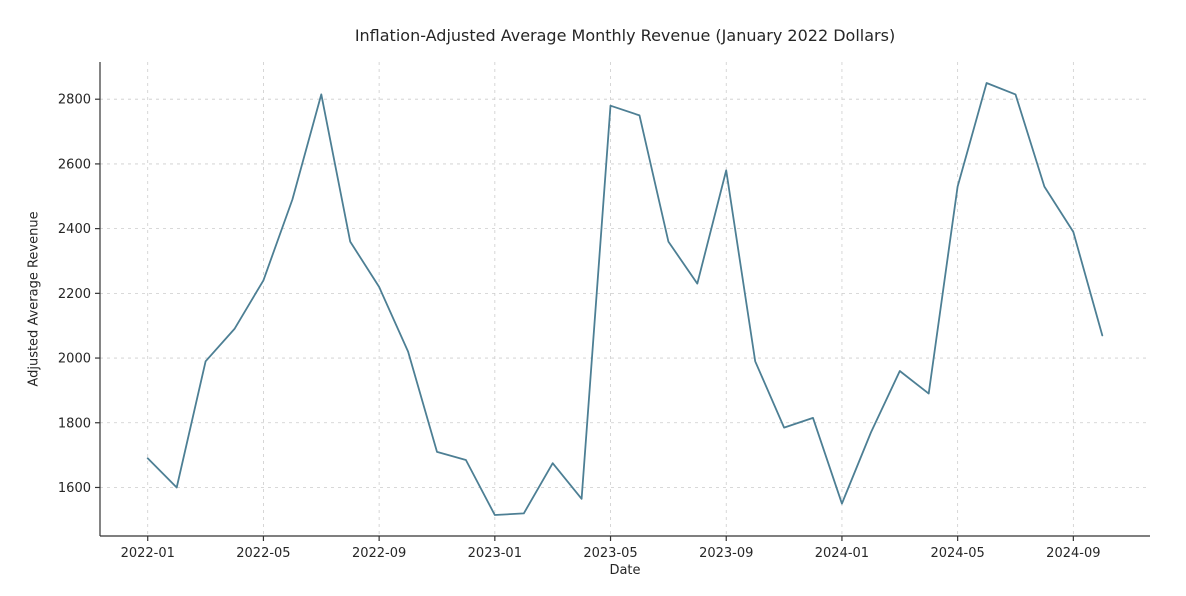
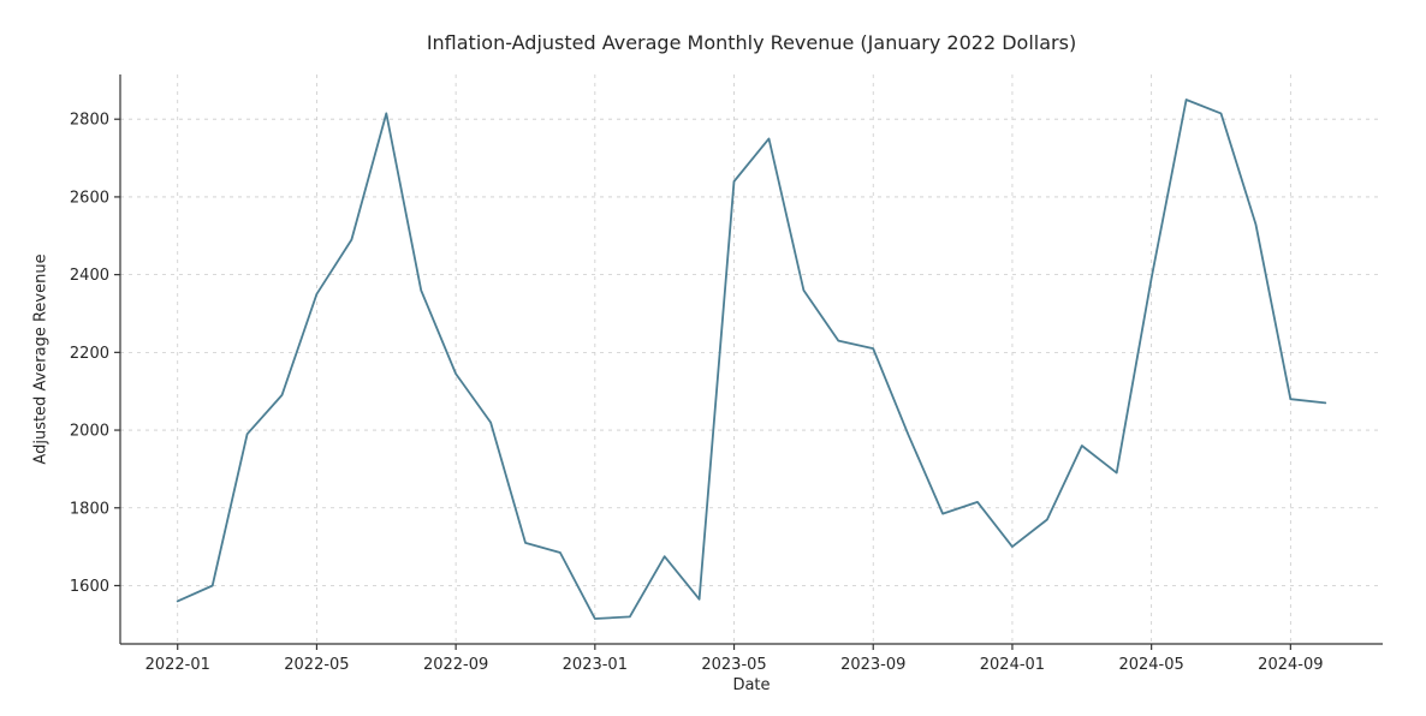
2022-01: 1690 -> 1560
2022-05: 2240 -> 2350
2022-09: 2220 -> 2140
2023-05: 2780 -> 2640
2023-09: 2580 -> 2210
2024-01: 1550 -> 1700
2024-05: 2530 -> 2390
2024-09: 2390 -> 2080
